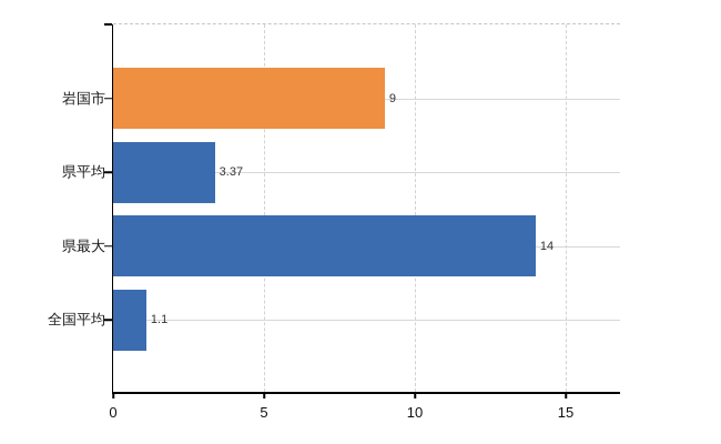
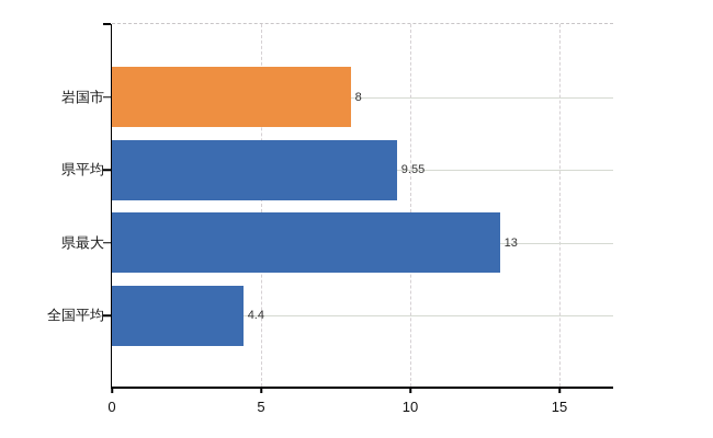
岩国市: 9 -> 8
県平均: 3.37 -> 9.55
県最大: 14 -> 13
全国平均: 1.1 -> 4.4
